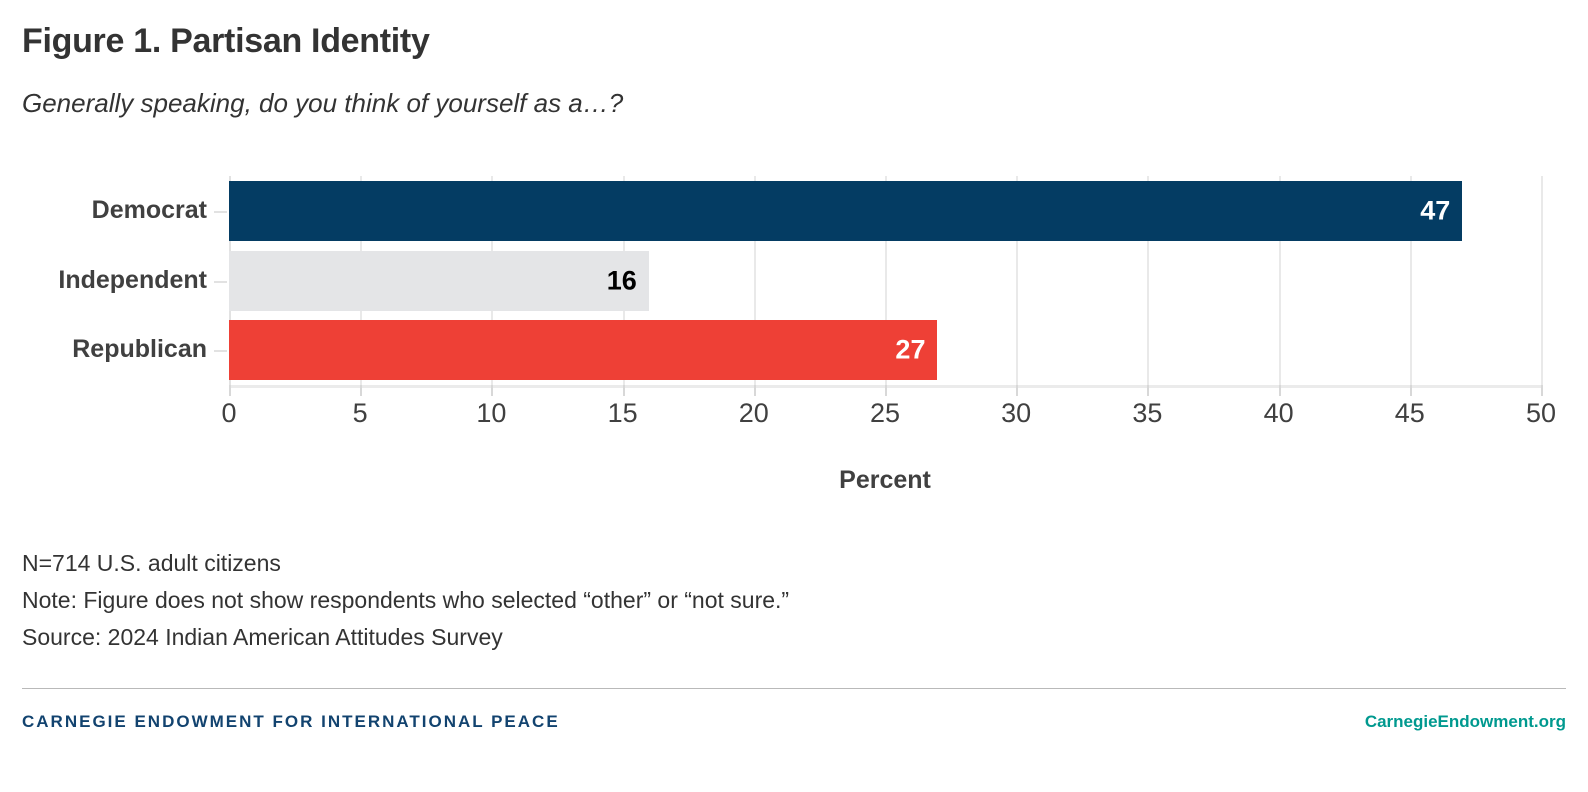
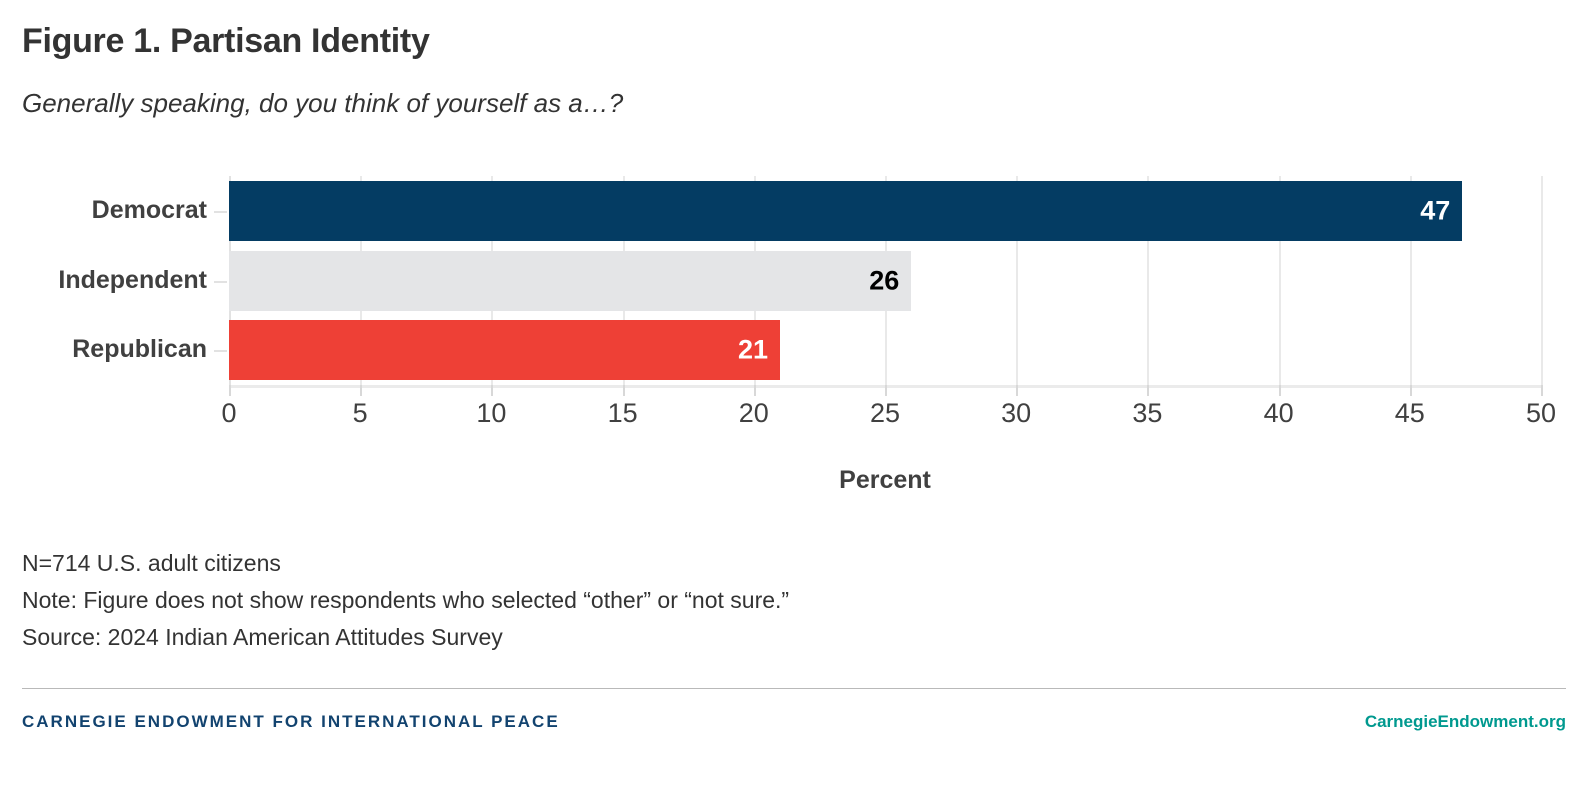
Independent: 16 -> 26
Republican: 27 -> 21
